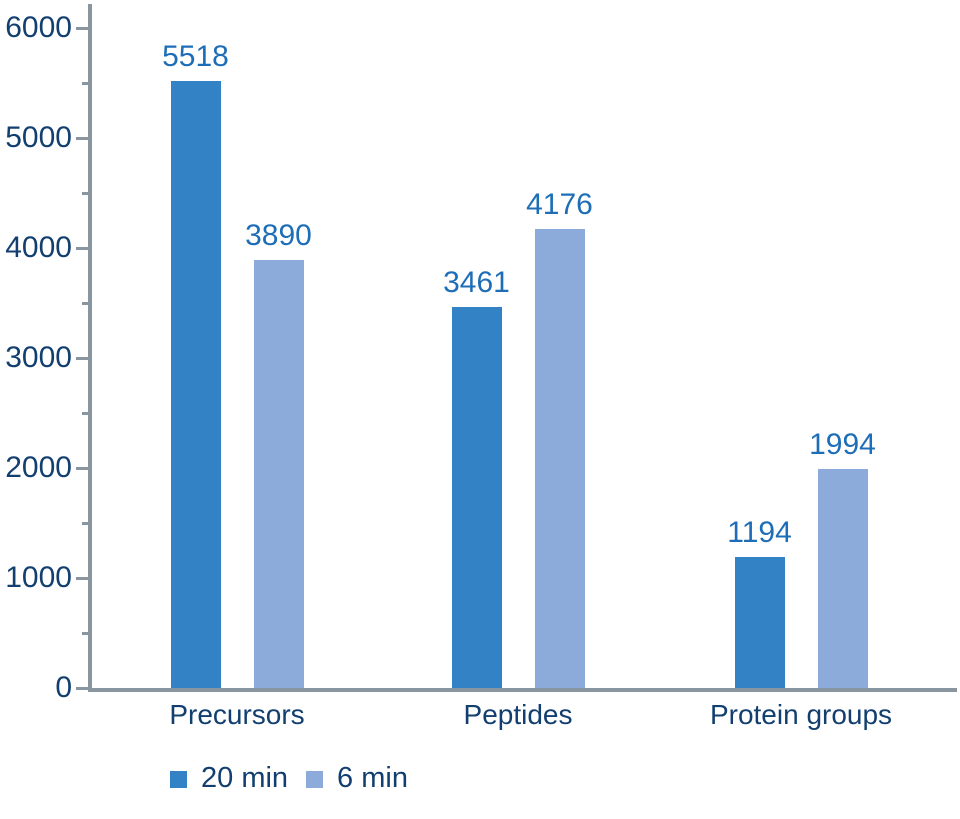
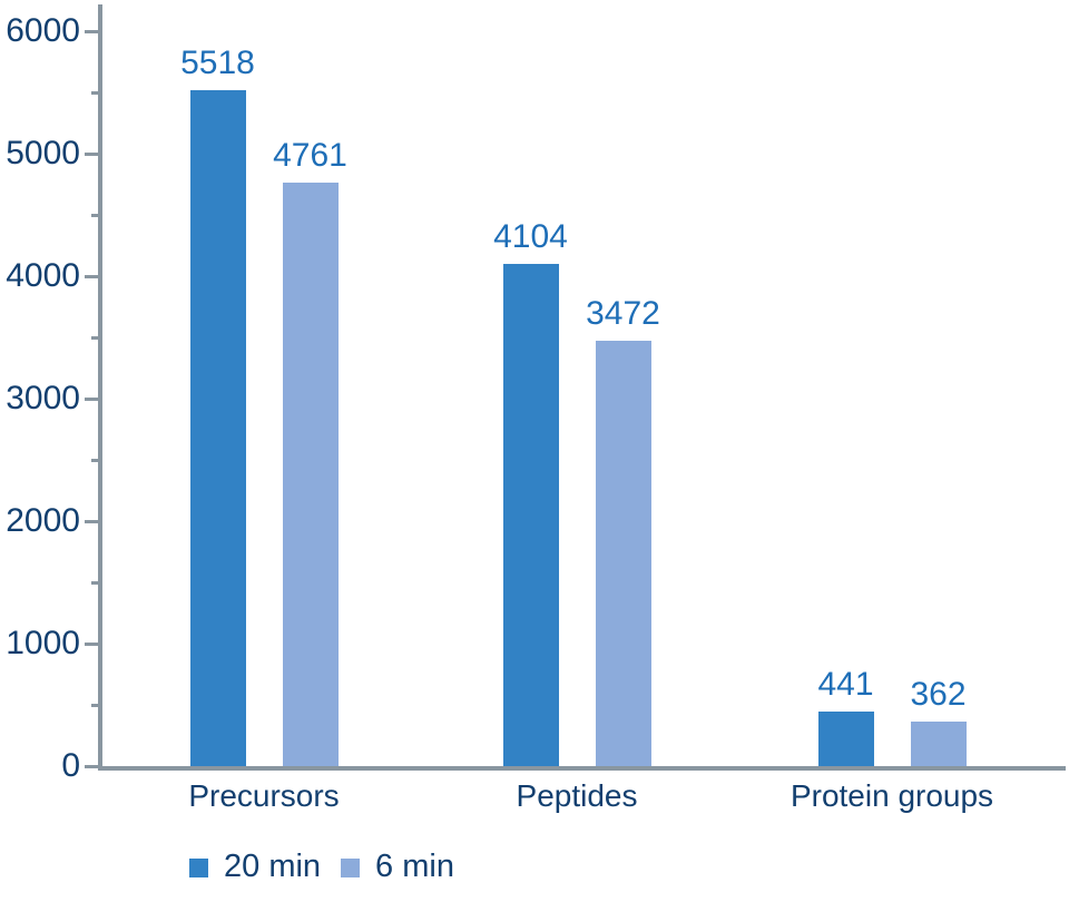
6 min/Precursors: 3890 -> 4761
20 min/Peptides: 3461 -> 4104
6 min/Peptides: 4176 -> 3472
20 min/Protein groups: 1194 -> 441
6 min/Protein groups: 1994 -> 362
